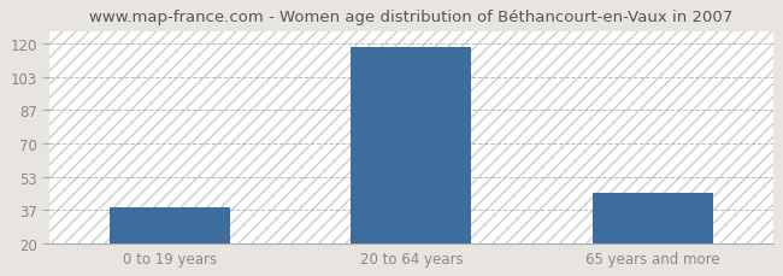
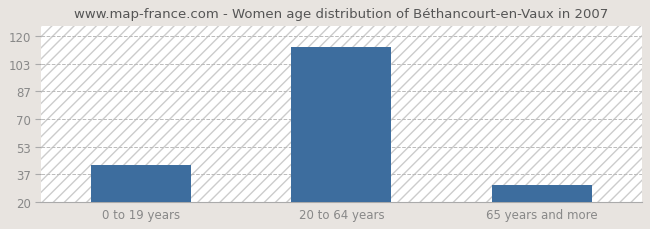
0 to 19 years: 38 -> 42
20 to 64 years: 118 -> 113
65 years and more: 45 -> 30
